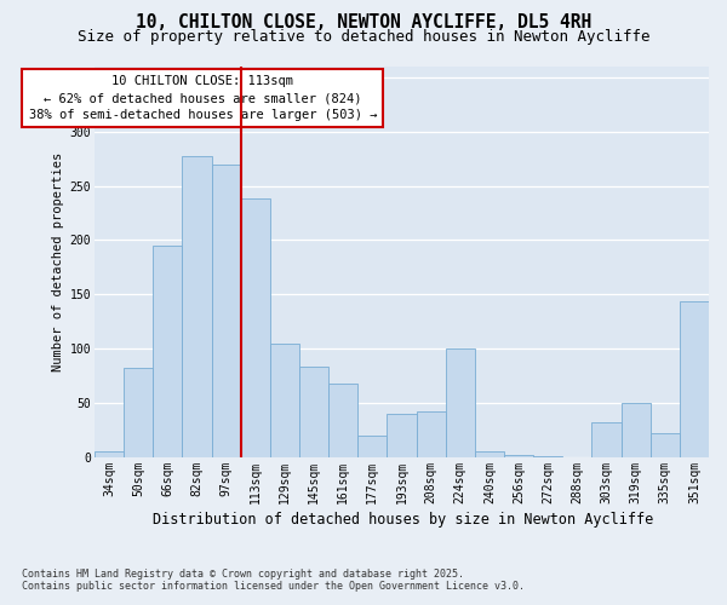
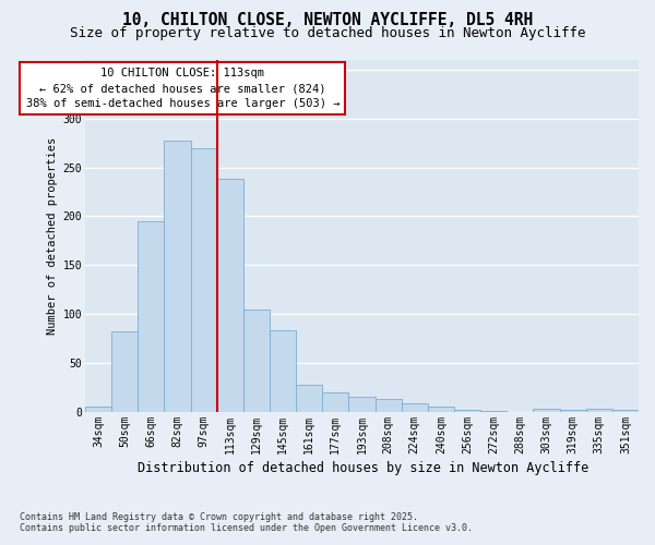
161sqm: 68 -> 27
193sqm: 40 -> 15
208sqm: 42 -> 13
224sqm: 100 -> 8
303sqm: 32 -> 3
319sqm: 50 -> 2
335sqm: 22 -> 3
351sqm: 144 -> 2
